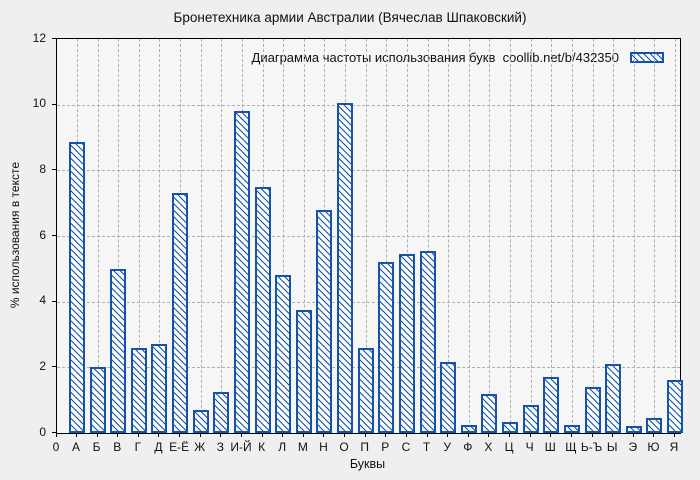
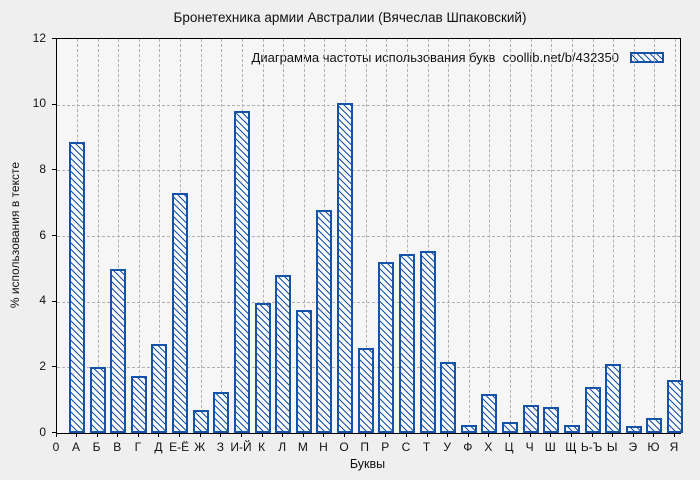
Г: 2.6 -> 1.8
К: 7.5 -> 4.0
Ш: 1.7 -> 0.8
